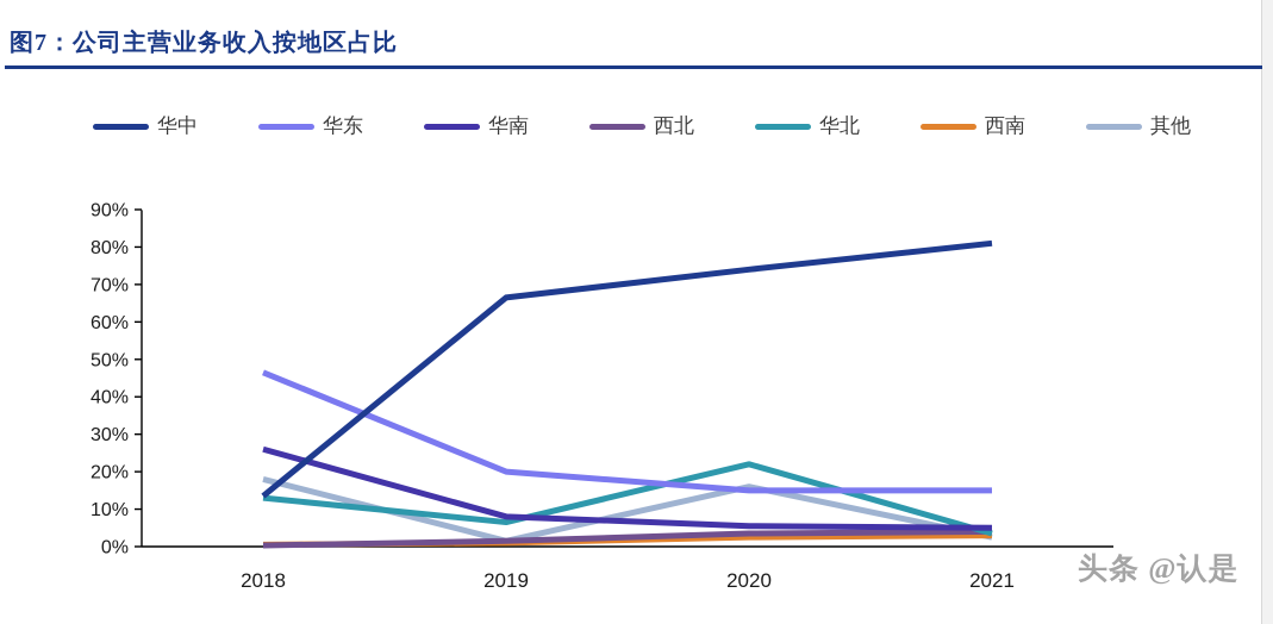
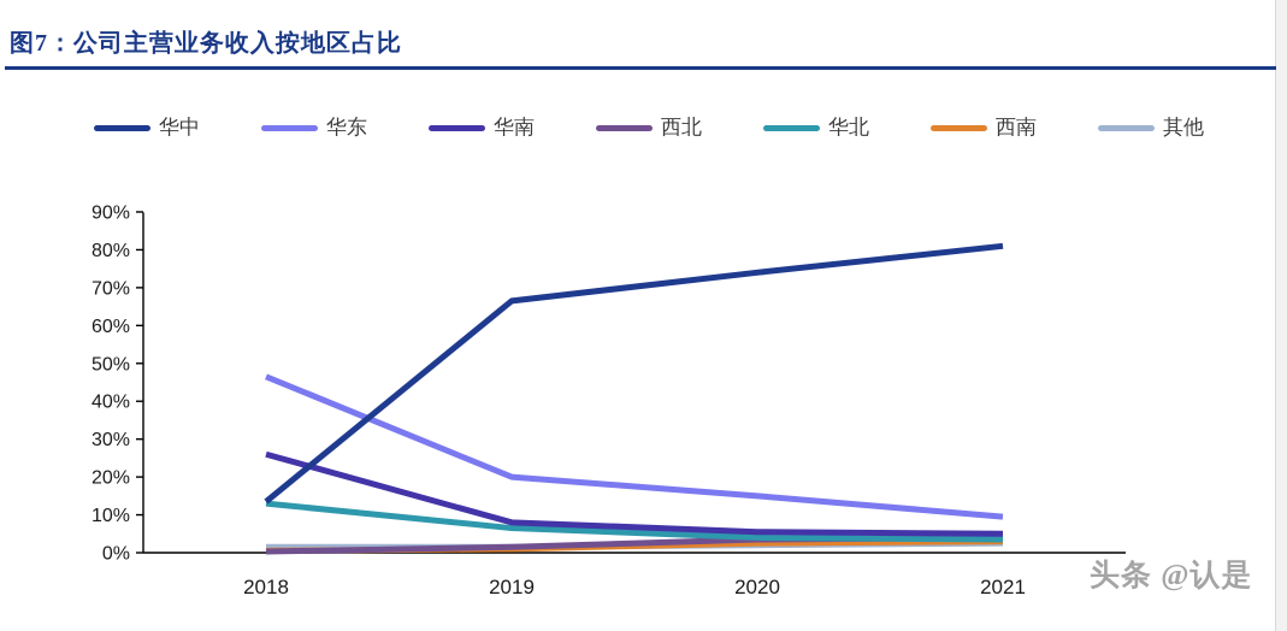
其他/2018: 18% -> 2%
华北/2020: 22% -> 4%
其他/2020: 16% -> 2%
华东/2021: 15% -> 10%
